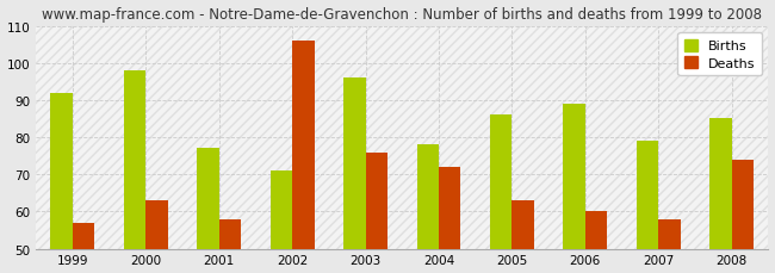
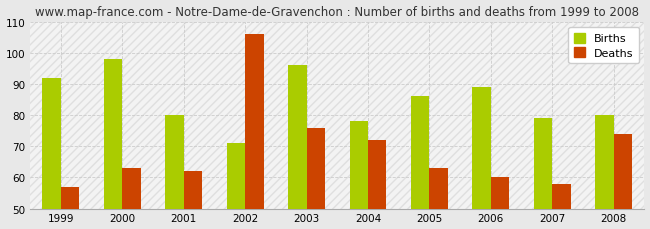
Births/2001: 77 -> 80
Deaths/2001: 58 -> 62
Births/2008: 85 -> 80
